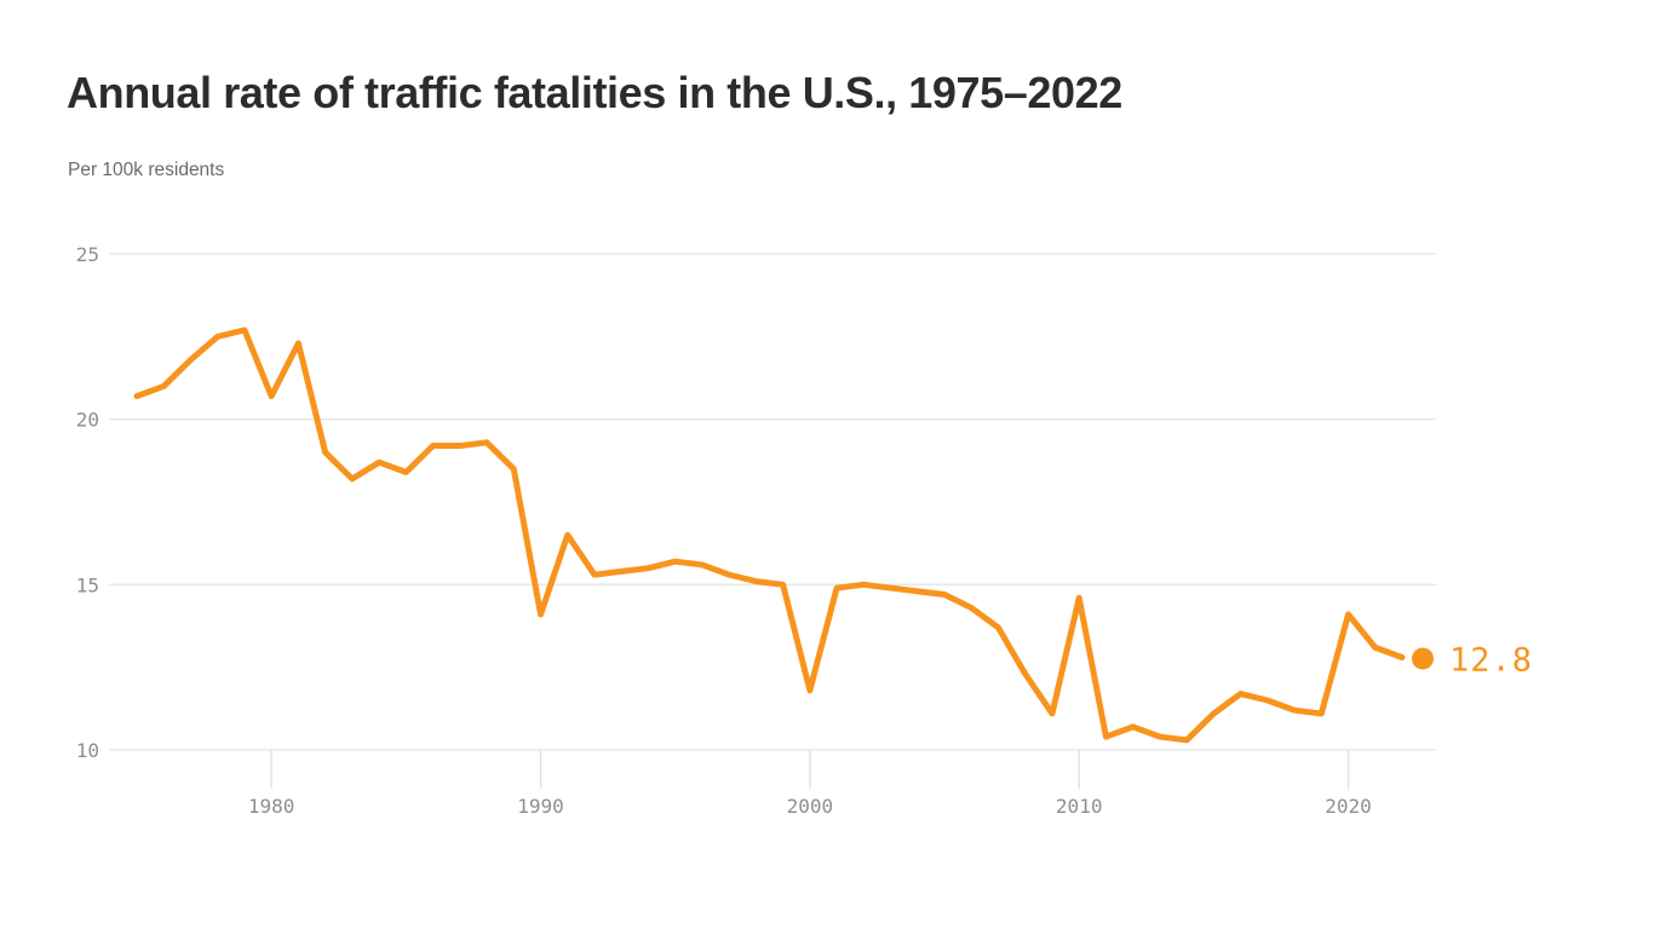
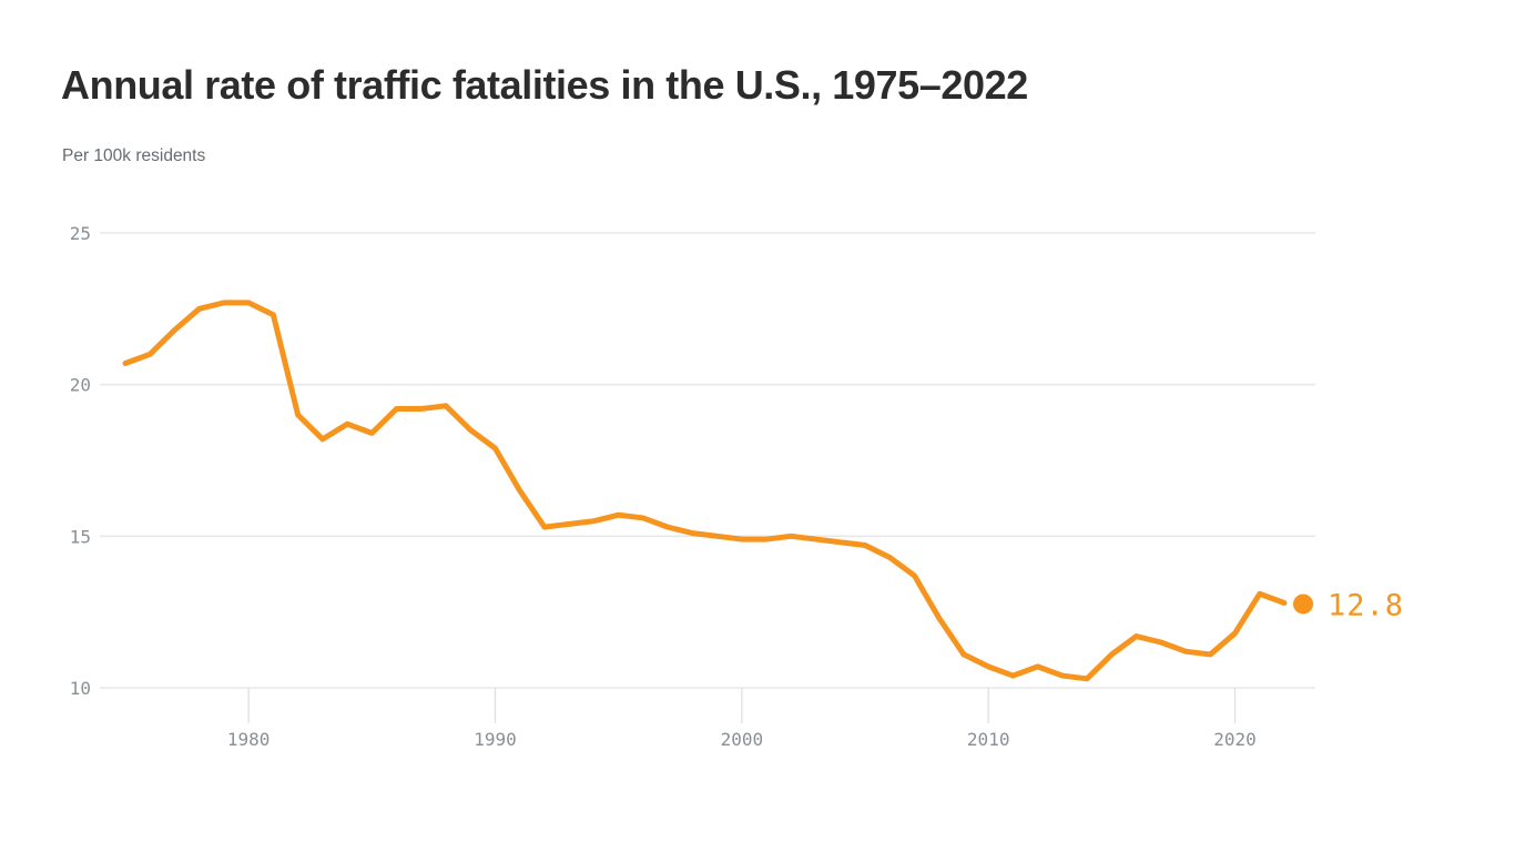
1980: 20.7 -> 22.7
1990: 14.1 -> 17.9
2000: 11.8 -> 14.9
2010: 14.6 -> 10.7
2020: 14.1 -> 11.8
